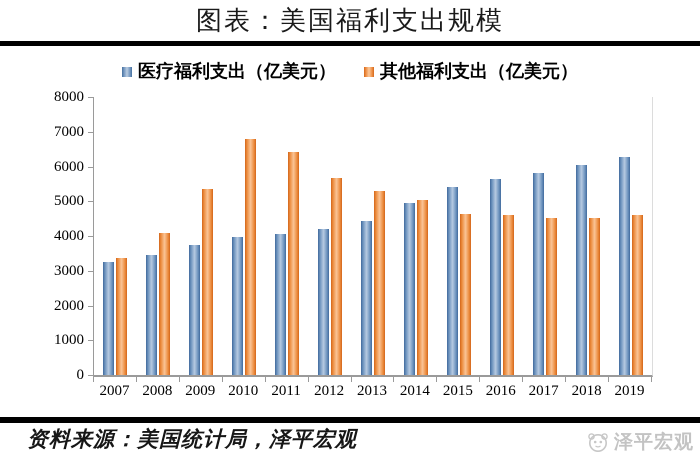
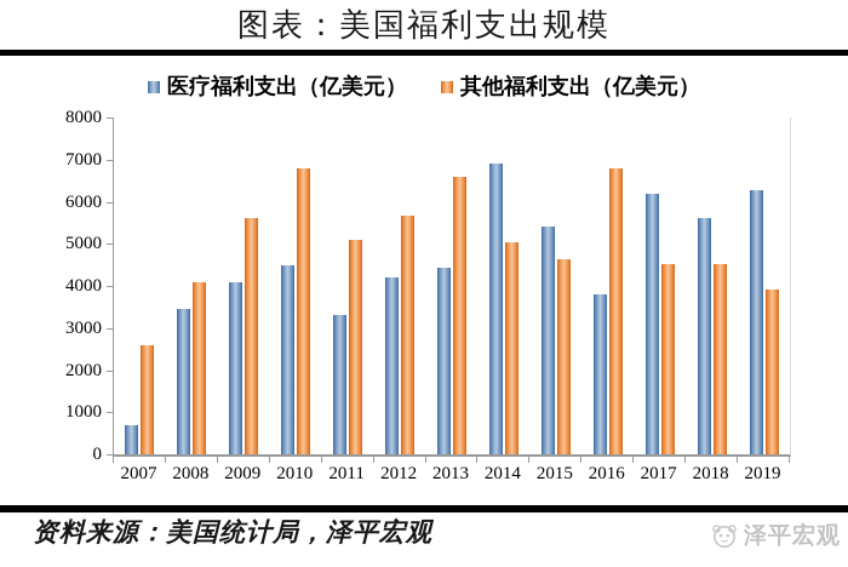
医疗福利支出（亿美元）/2007: 3200 -> 700
其他福利支出（亿美元）/2007: 3400 -> 2600
医疗福利支出（亿美元）/2009: 3700 -> 4100
其他福利支出（亿美元）/2009: 5300 -> 5600
医疗福利支出（亿美元）/2010: 4000 -> 4500
医疗福利支出（亿美元）/2011: 4100 -> 3300
其他福利支出（亿美元）/2011: 6400 -> 5100
其他福利支出（亿美元）/2013: 5300 -> 6600
医疗福利支出（亿美元）/2014: 5000 -> 6900
医疗福利支出（亿美元）/2016: 5600 -> 3800
其他福利支出（亿美元）/2016: 4600 -> 6800
医疗福利支出（亿美元）/2017: 5800 -> 6200
医疗福利支出（亿美元）/2018: 6000 -> 5600
其他福利支出（亿美元）/2019: 4600 -> 3900
